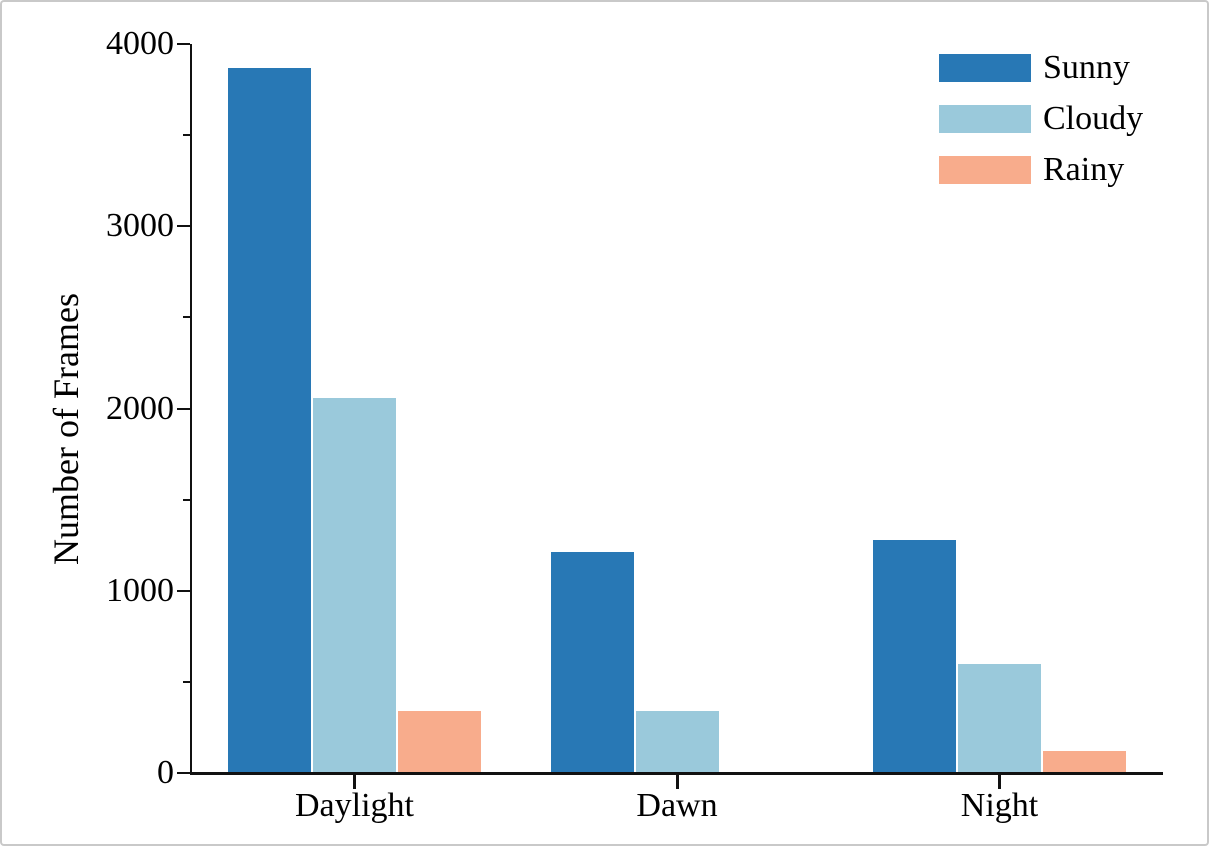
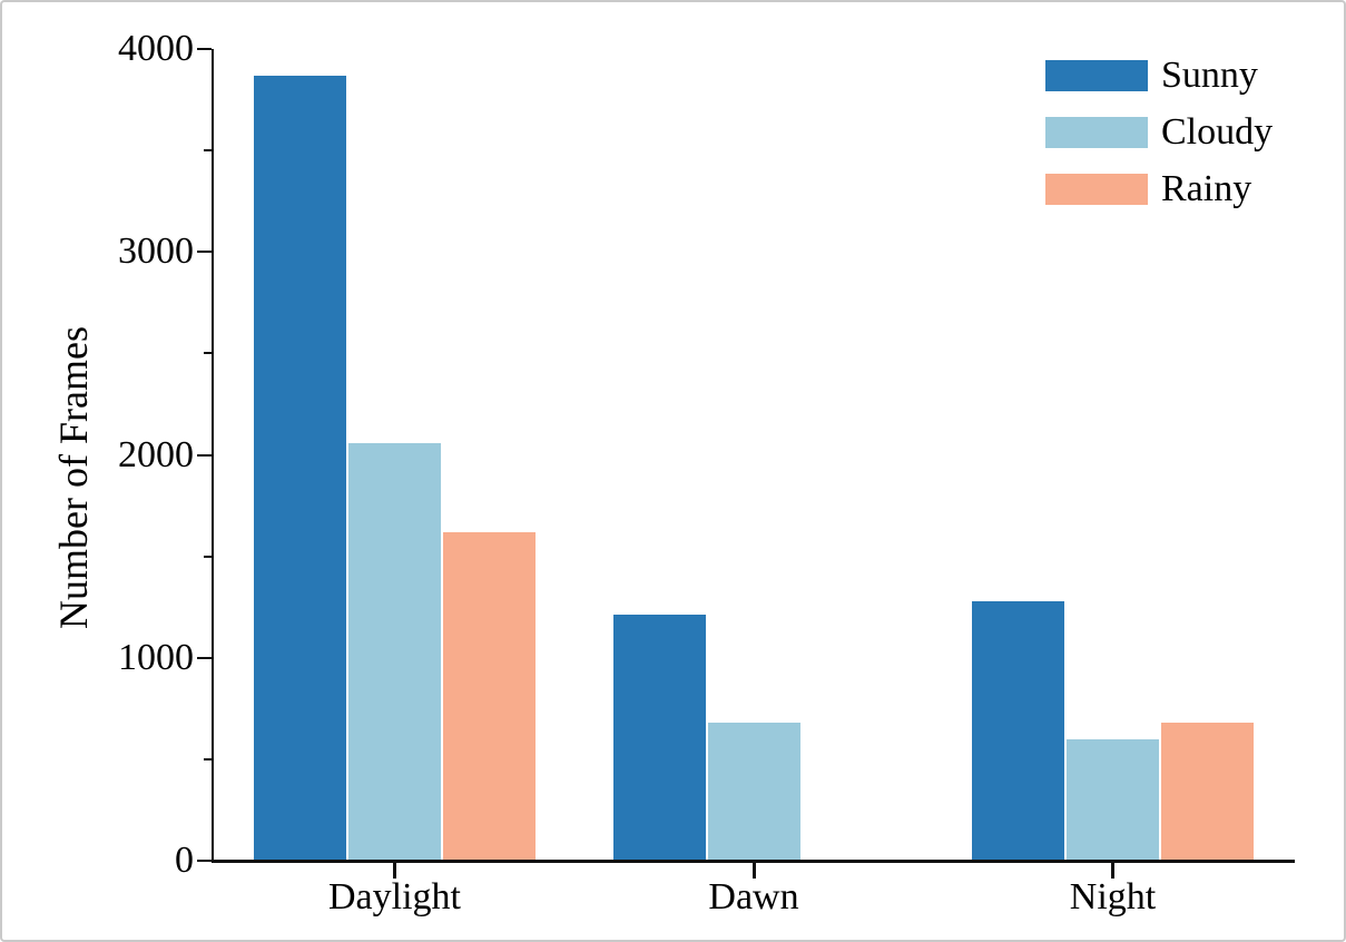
Rainy/Daylight: 340 -> 1620
Cloudy/Dawn: 340 -> 680
Rainy/Night: 120 -> 680
